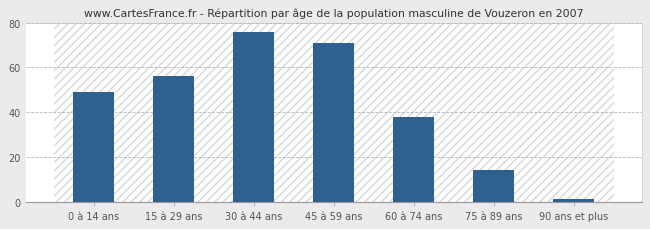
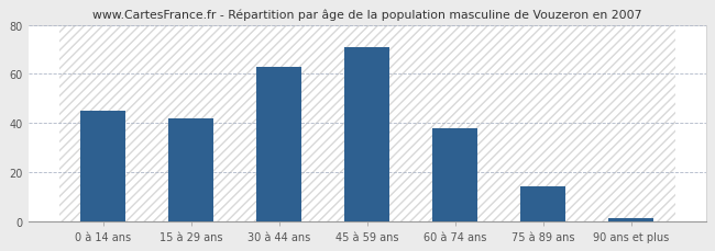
0 à 14 ans: 49 -> 45
15 à 29 ans: 56 -> 42
30 à 44 ans: 76 -> 63
